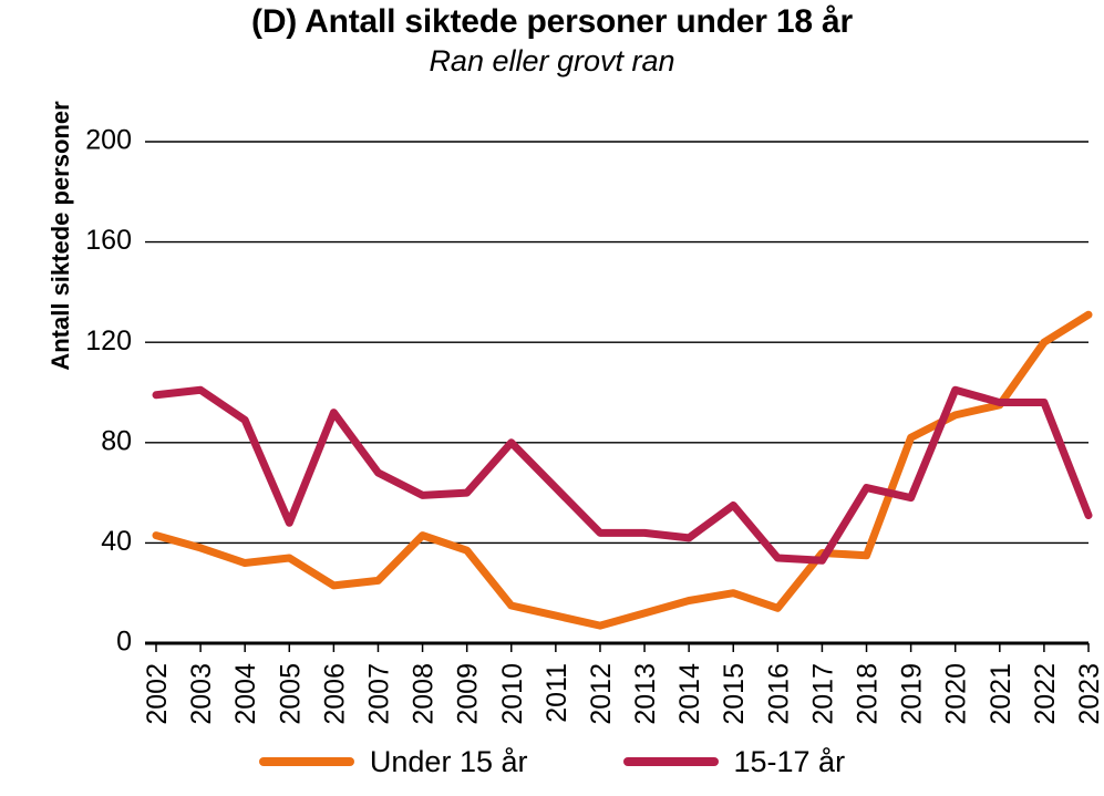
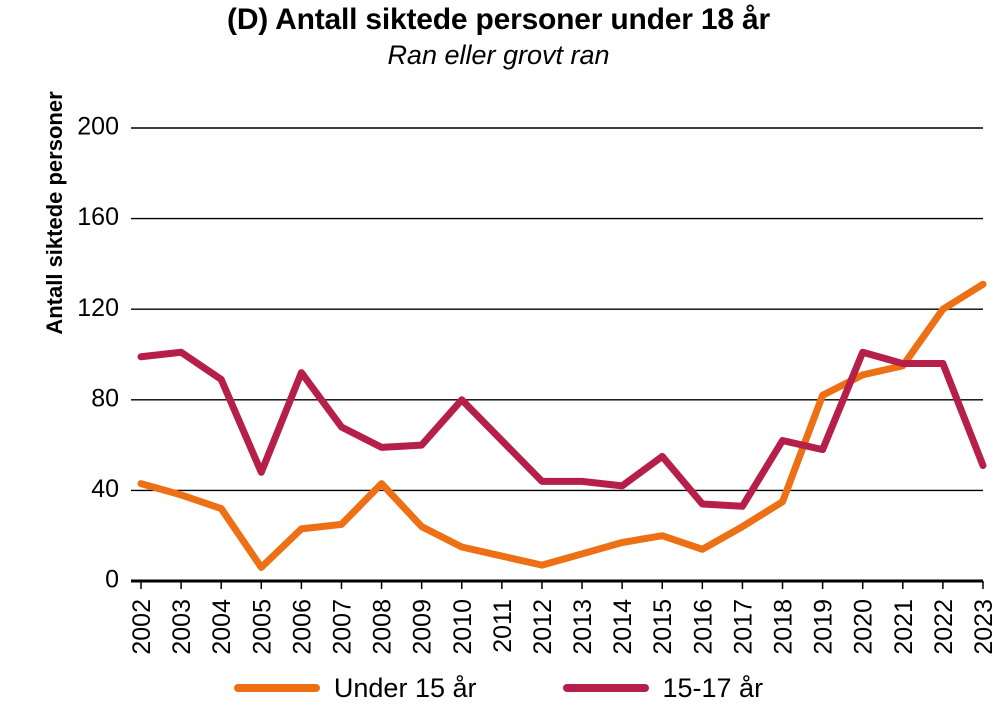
Under 15 år/2005: 34 -> 6
Under 15 år/2009: 37 -> 24
Under 15 år/2017: 36 -> 24
